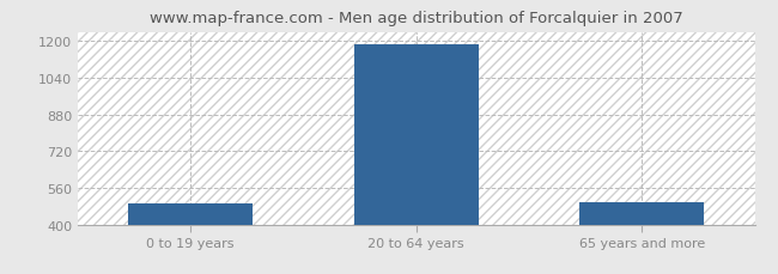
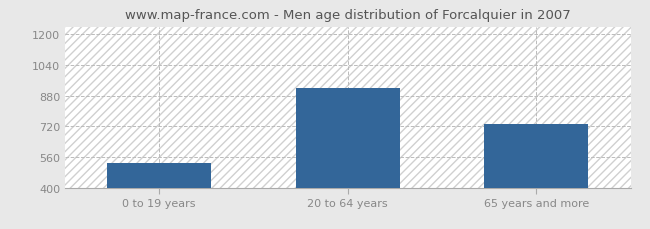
0 to 19 years: 490 -> 530
20 to 64 years: 1180 -> 920
65 years and more: 500 -> 730
